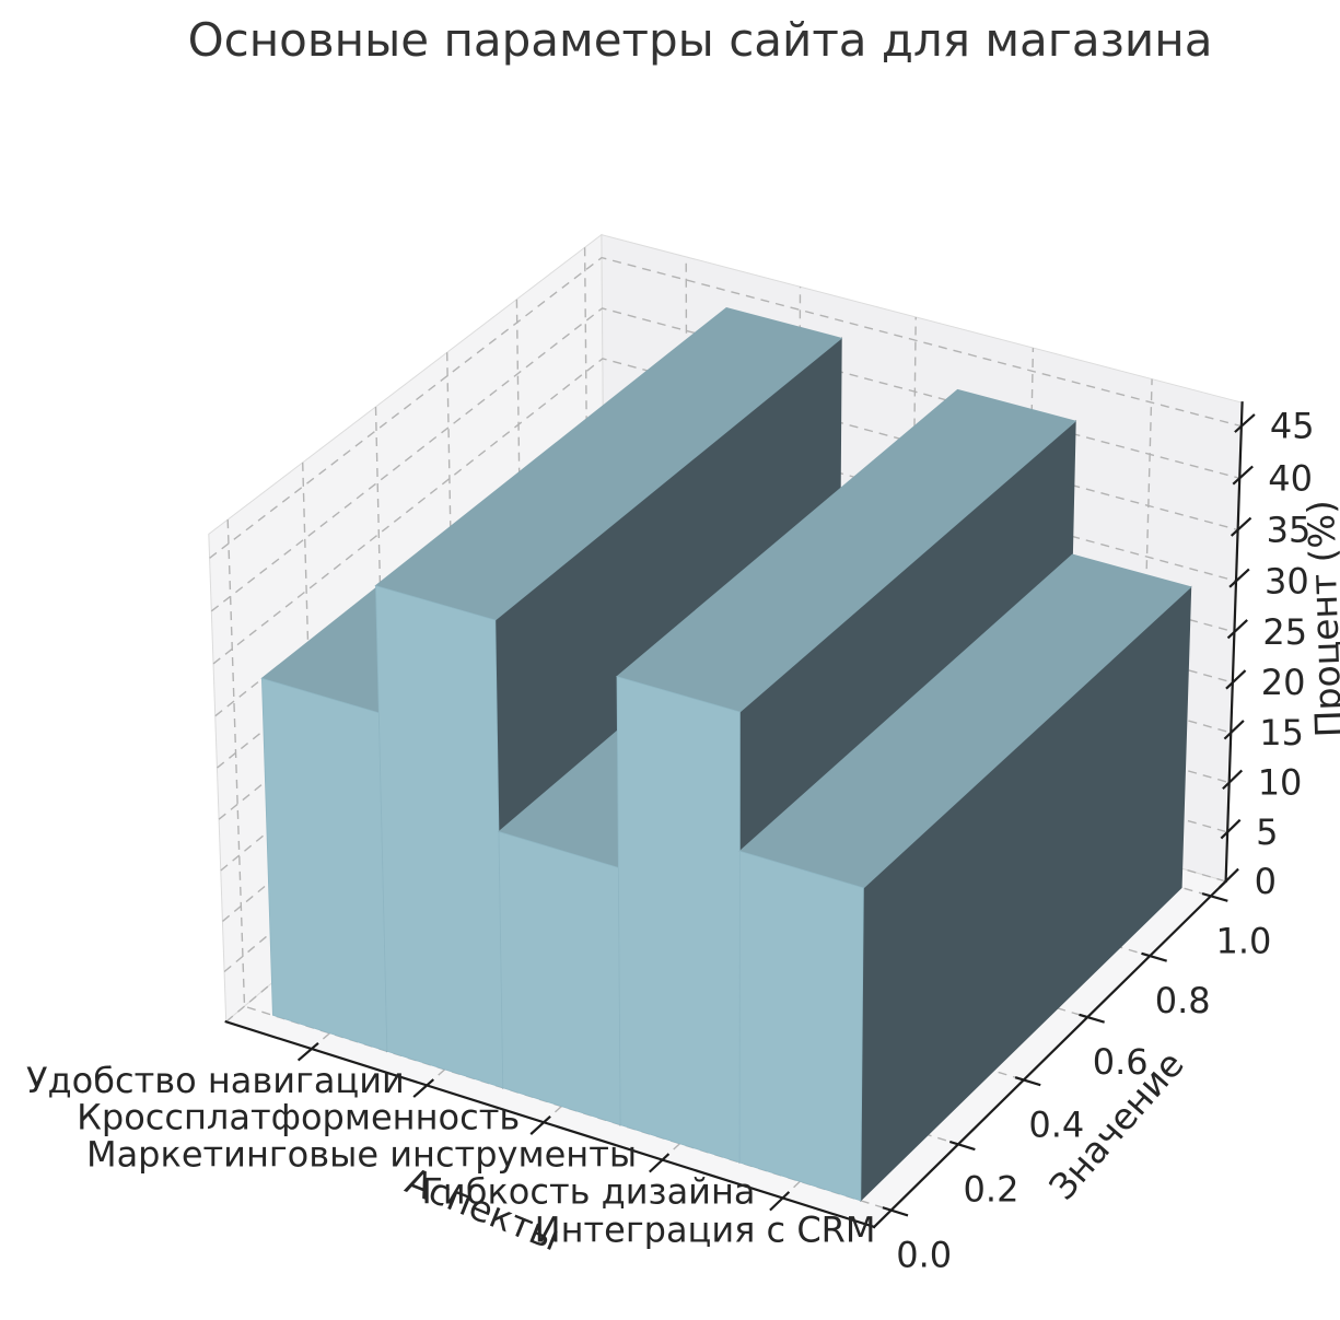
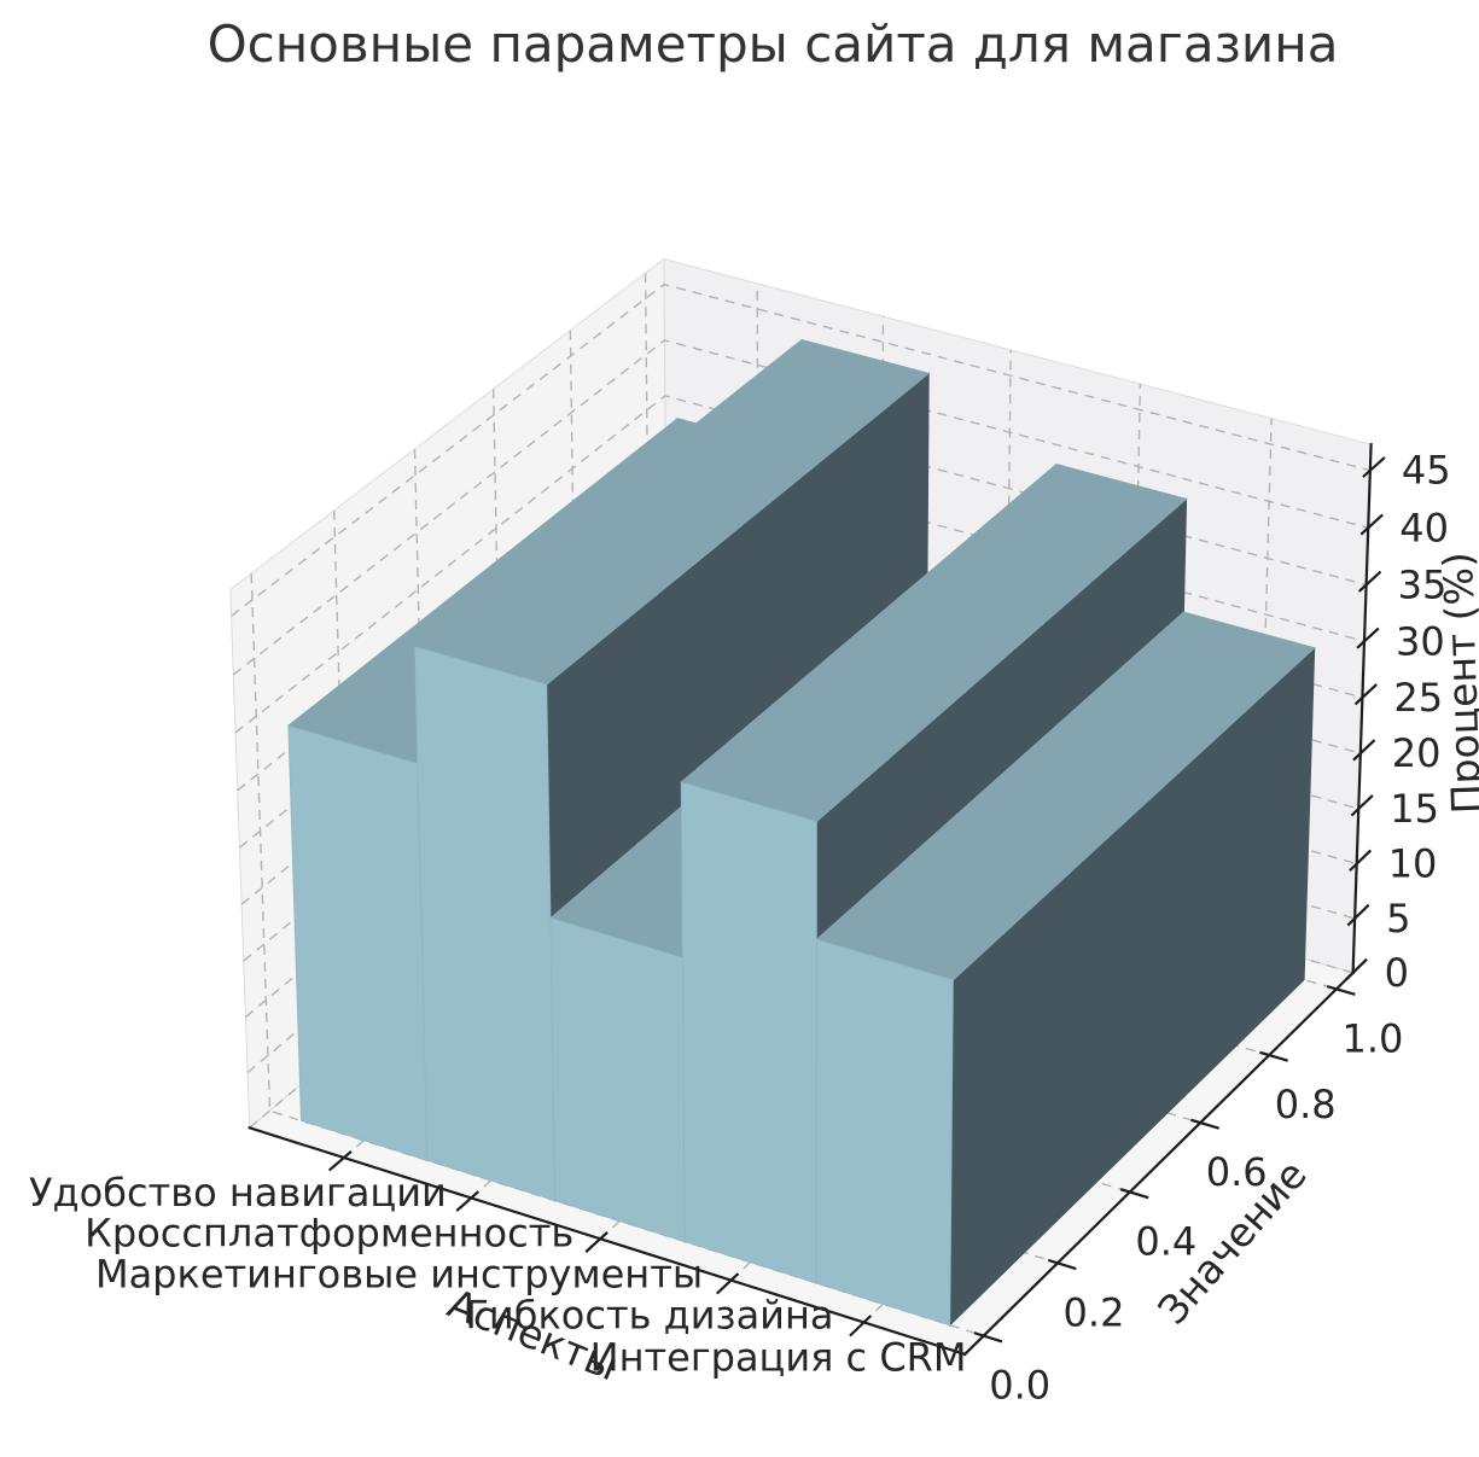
Удобство навигации: 33 -> 35
Гибкость дизайна: 43 -> 40
